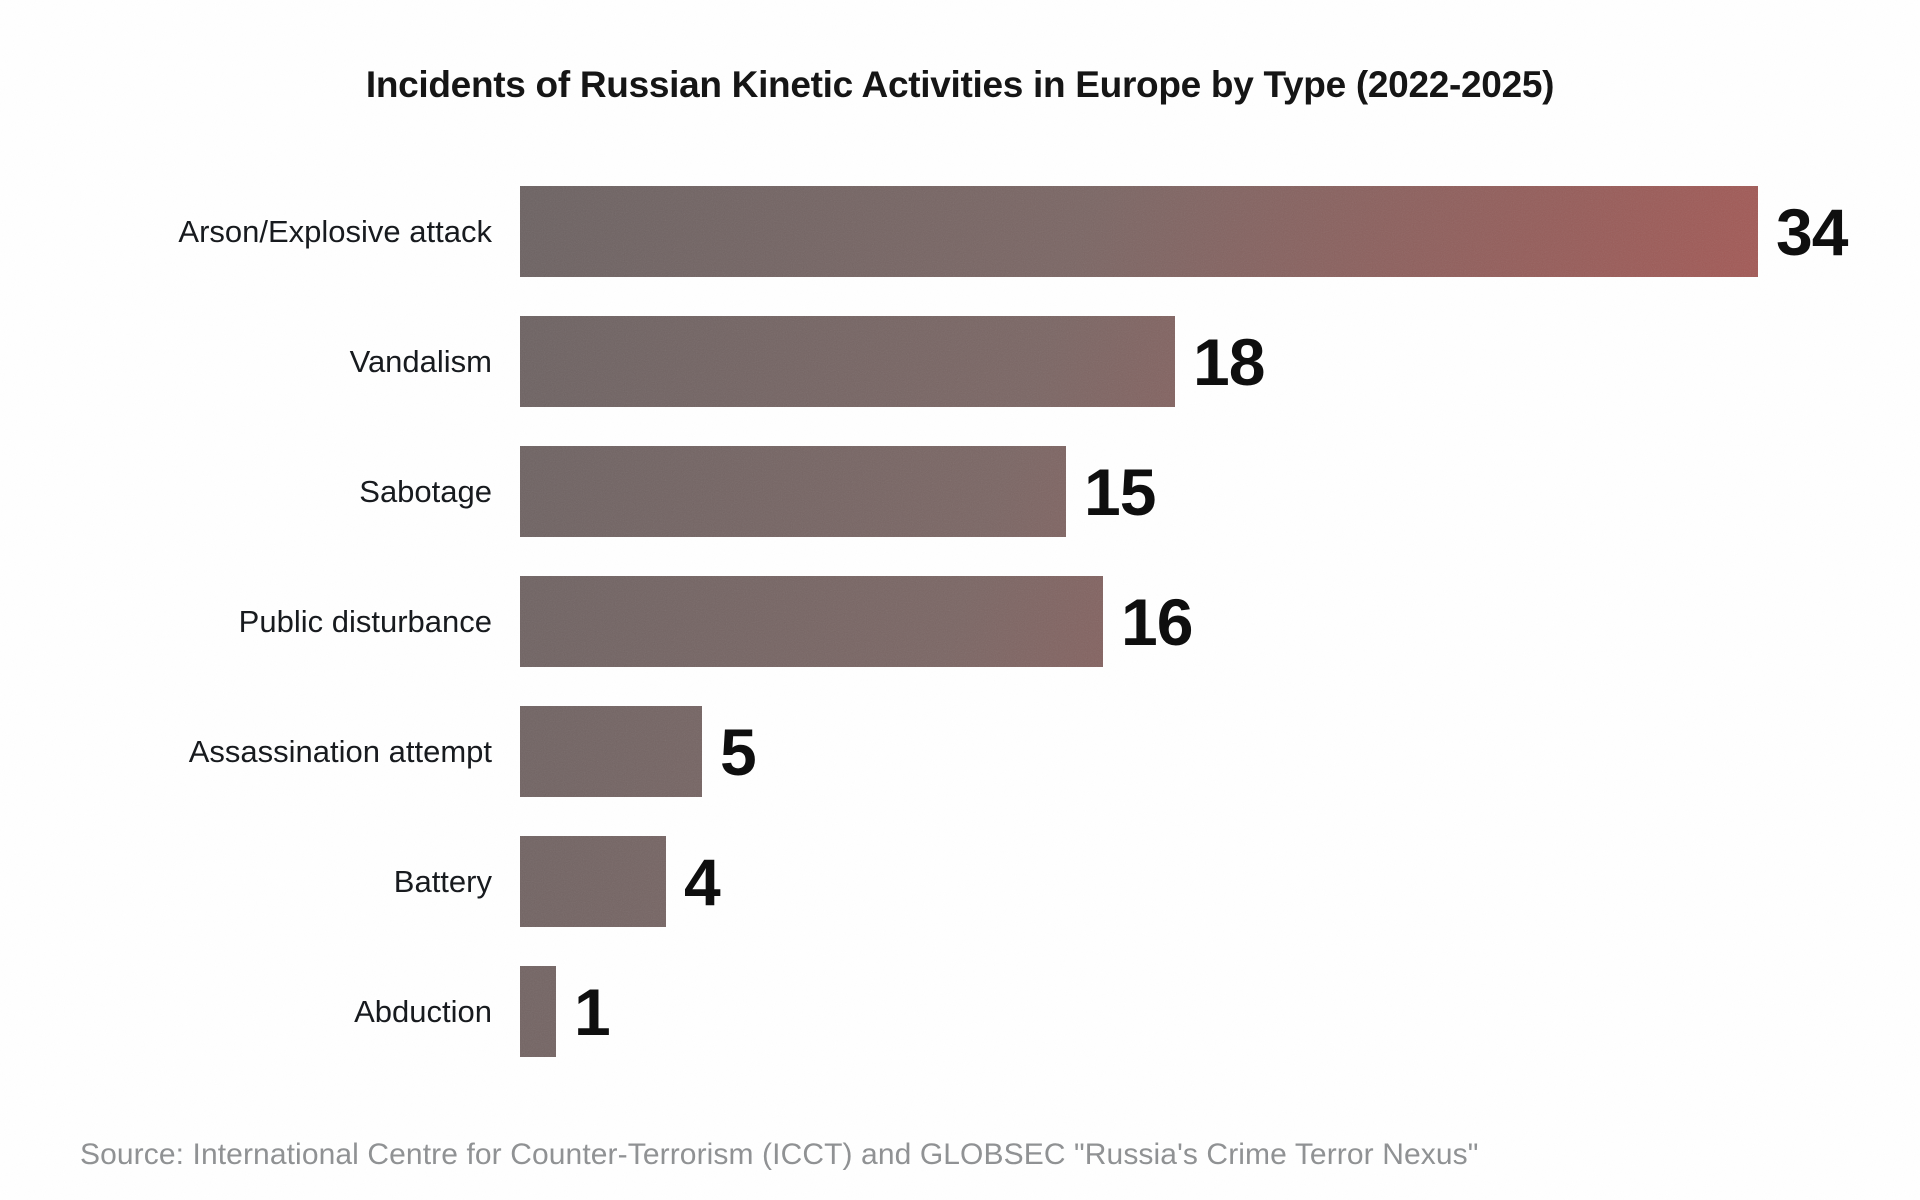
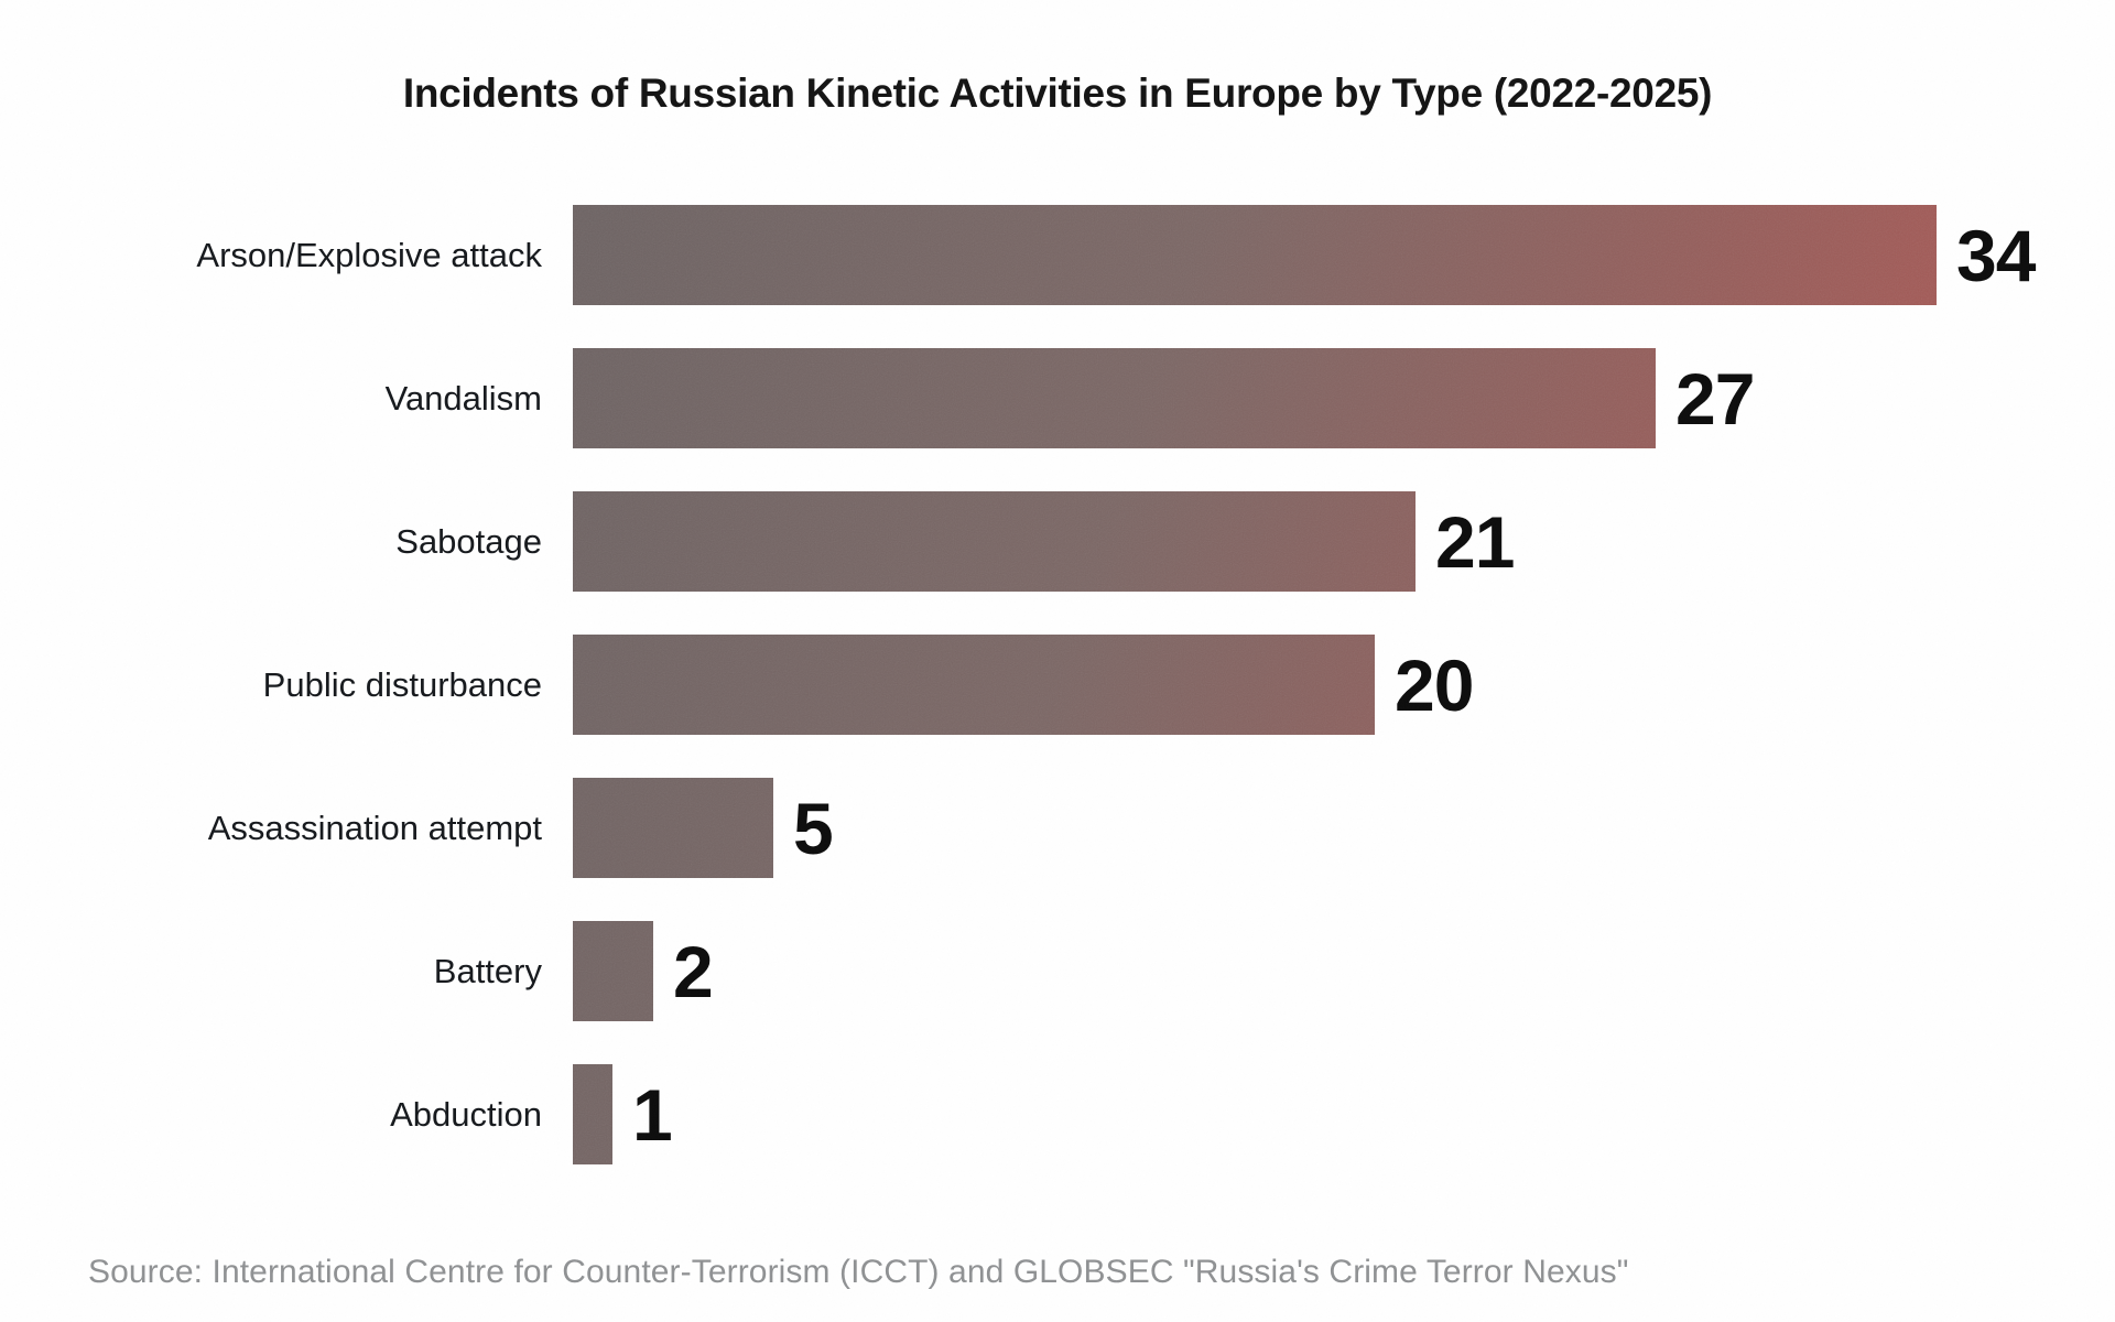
Vandalism: 18 -> 27
Sabotage: 15 -> 21
Public disturbance: 16 -> 20
Battery: 4 -> 2
